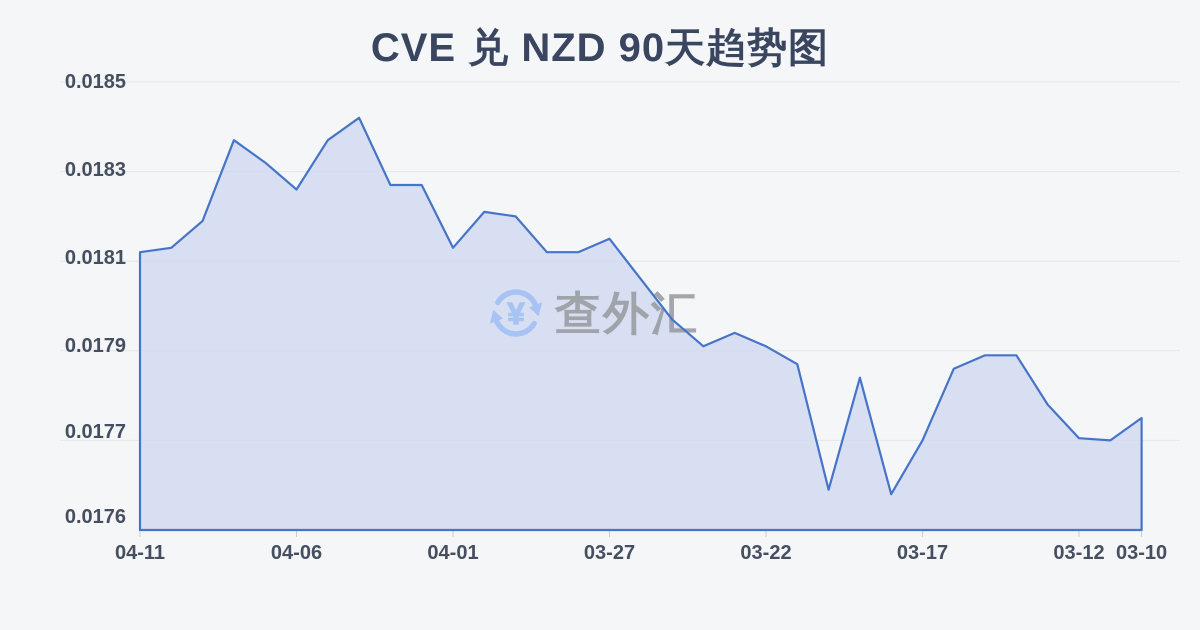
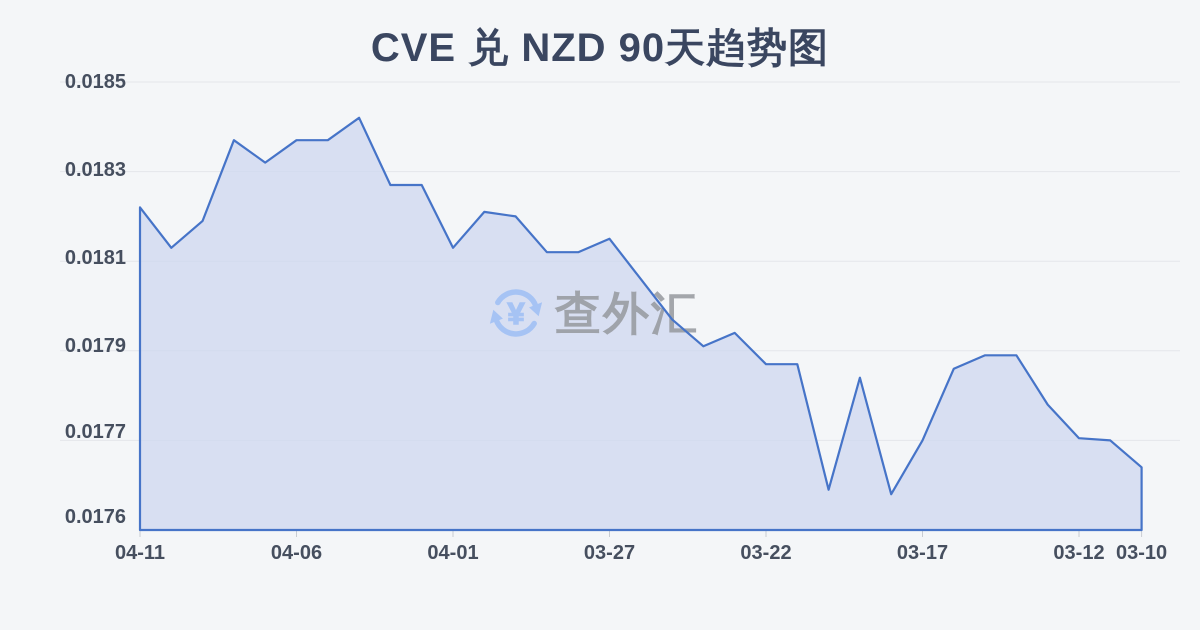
04-11: 0.01812 -> 0.01822
04-06: 0.01826 -> 0.01837
03-22: 0.01791 -> 0.01787
03-10: 0.01775 -> 0.01767
